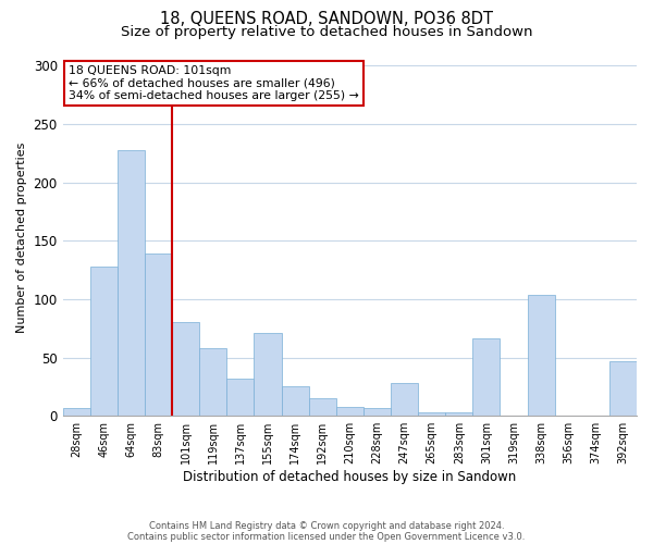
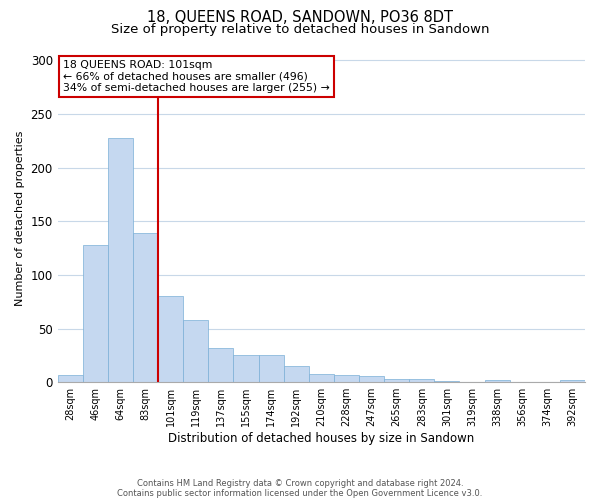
155sqm: 71 -> 25
247sqm: 28 -> 6
301sqm: 66 -> 1
338sqm: 104 -> 2
392sqm: 47 -> 2
